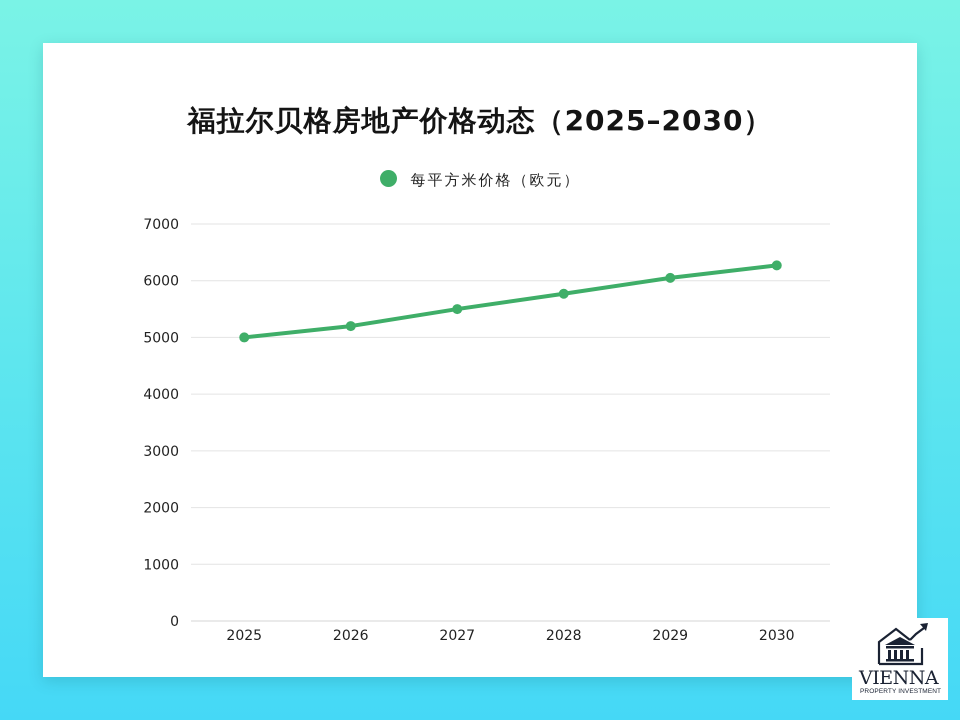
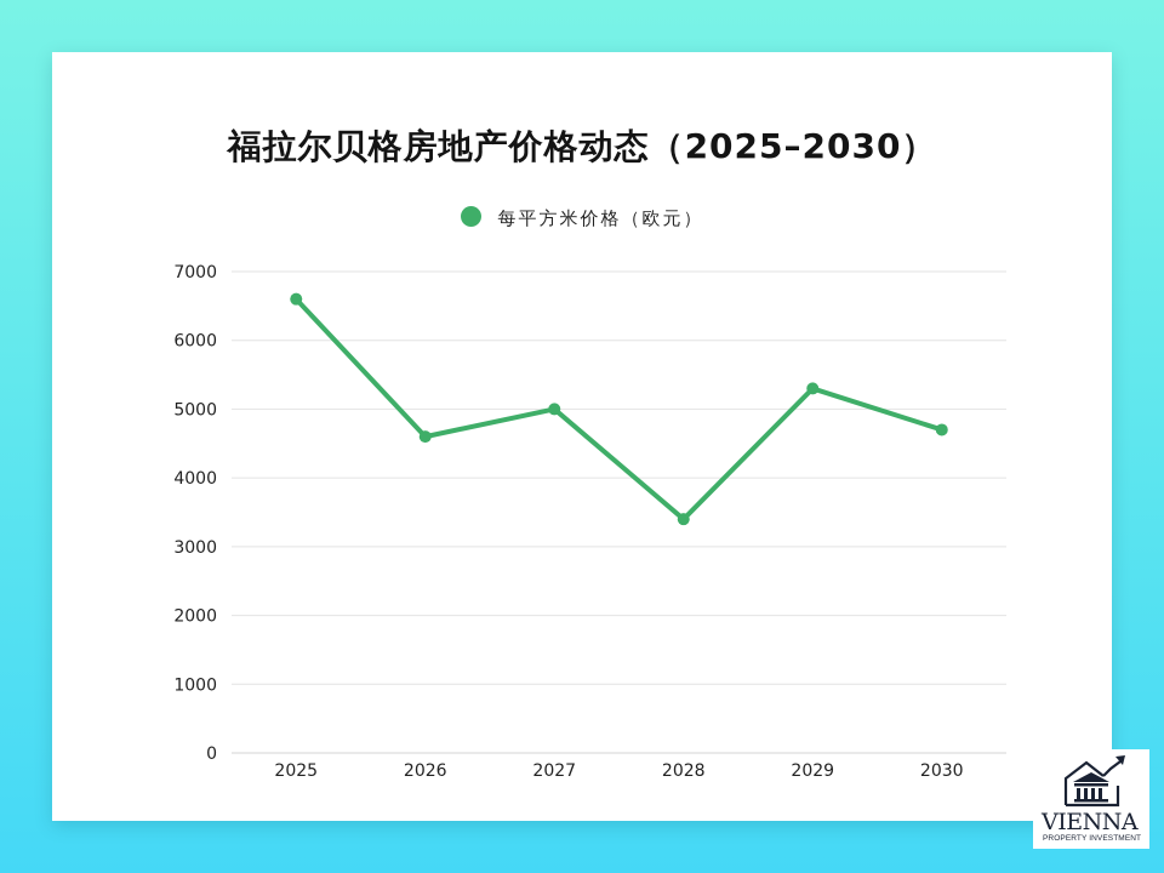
2025: 5000 -> 6600
2026: 5200 -> 4600
2027: 5500 -> 5000
2028: 5800 -> 3400
2029: 6000 -> 5300
2030: 6300 -> 4700
